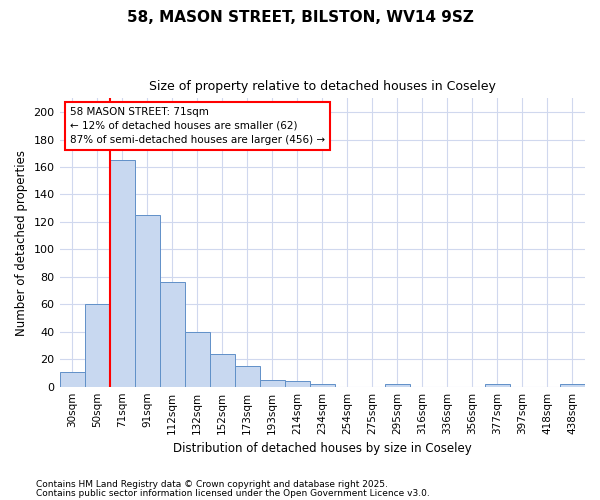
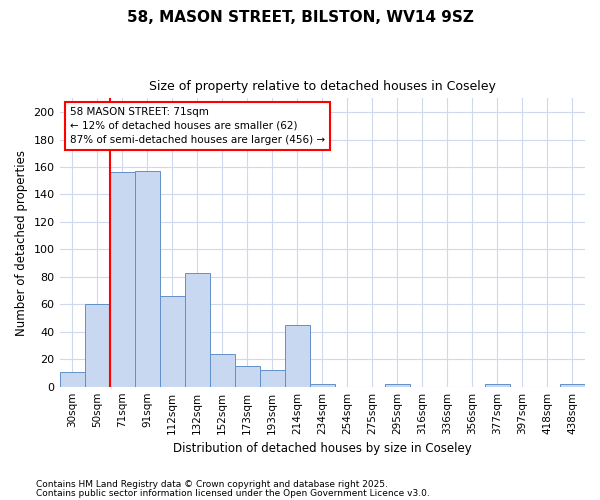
71sqm: 165 -> 156
91sqm: 125 -> 157
112sqm: 76 -> 66
132sqm: 40 -> 83
193sqm: 5 -> 12
214sqm: 4 -> 45
